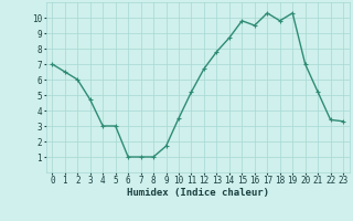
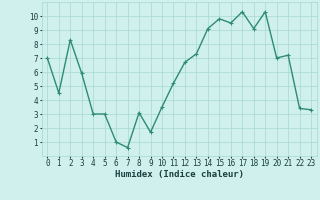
1: 6.5 -> 4.5
2: 6.0 -> 8.3
3: 4.7 -> 5.9
7: 1.0 -> 0.6
8: 1.0 -> 3.1
13: 7.8 -> 7.3
14: 8.7 -> 9.1
18: 9.8 -> 9.1
21: 5.2 -> 7.2
